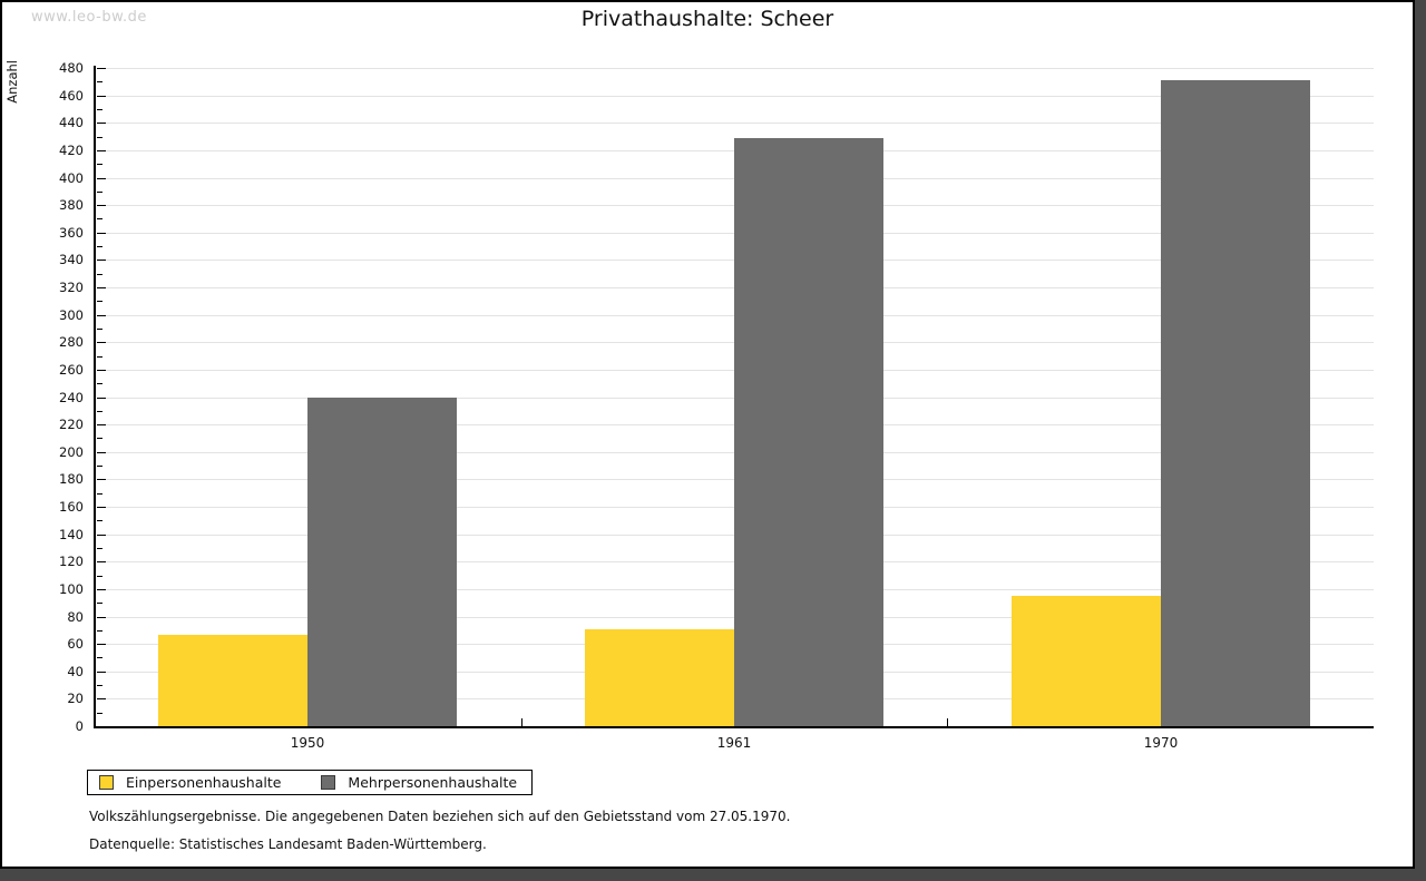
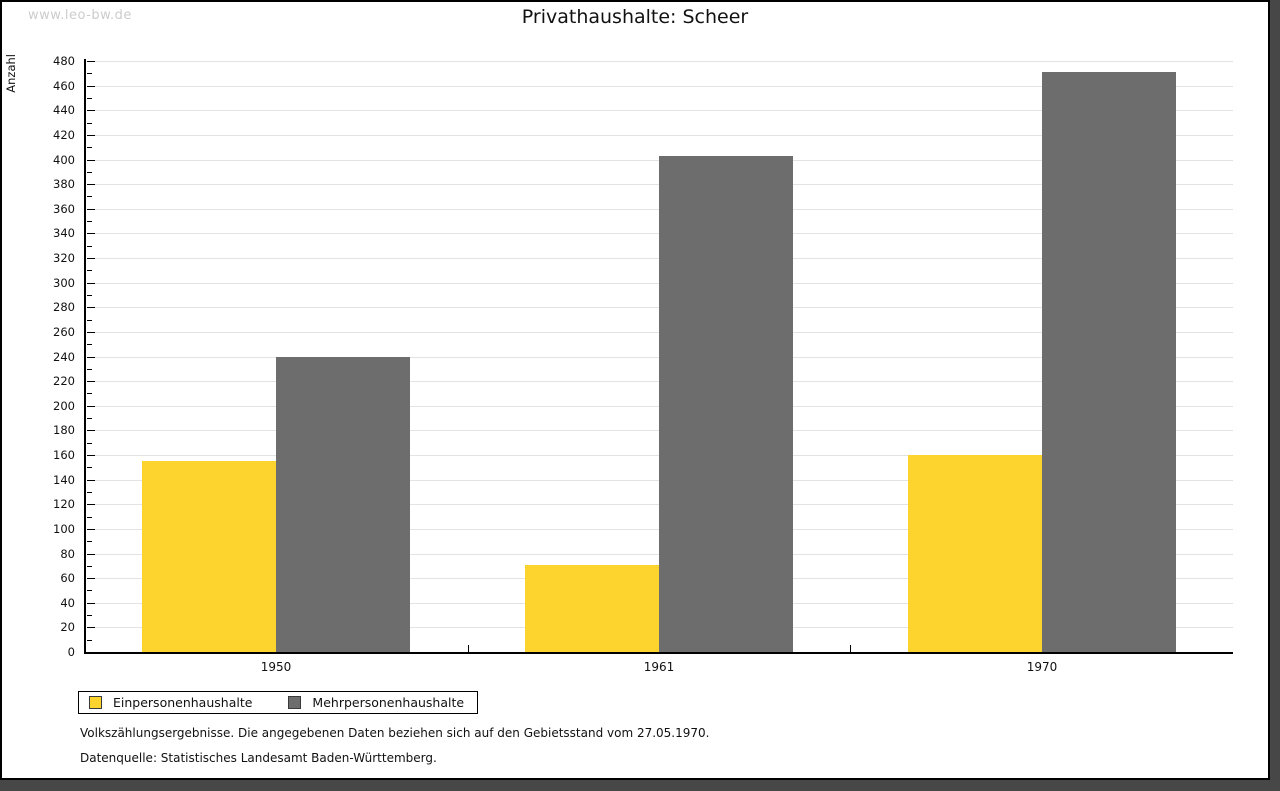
Einpersonenhaushalte/1950: 67 -> 155
Mehrpersonenhaushalte/1961: 429 -> 403
Einpersonenhaushalte/1970: 95 -> 160
